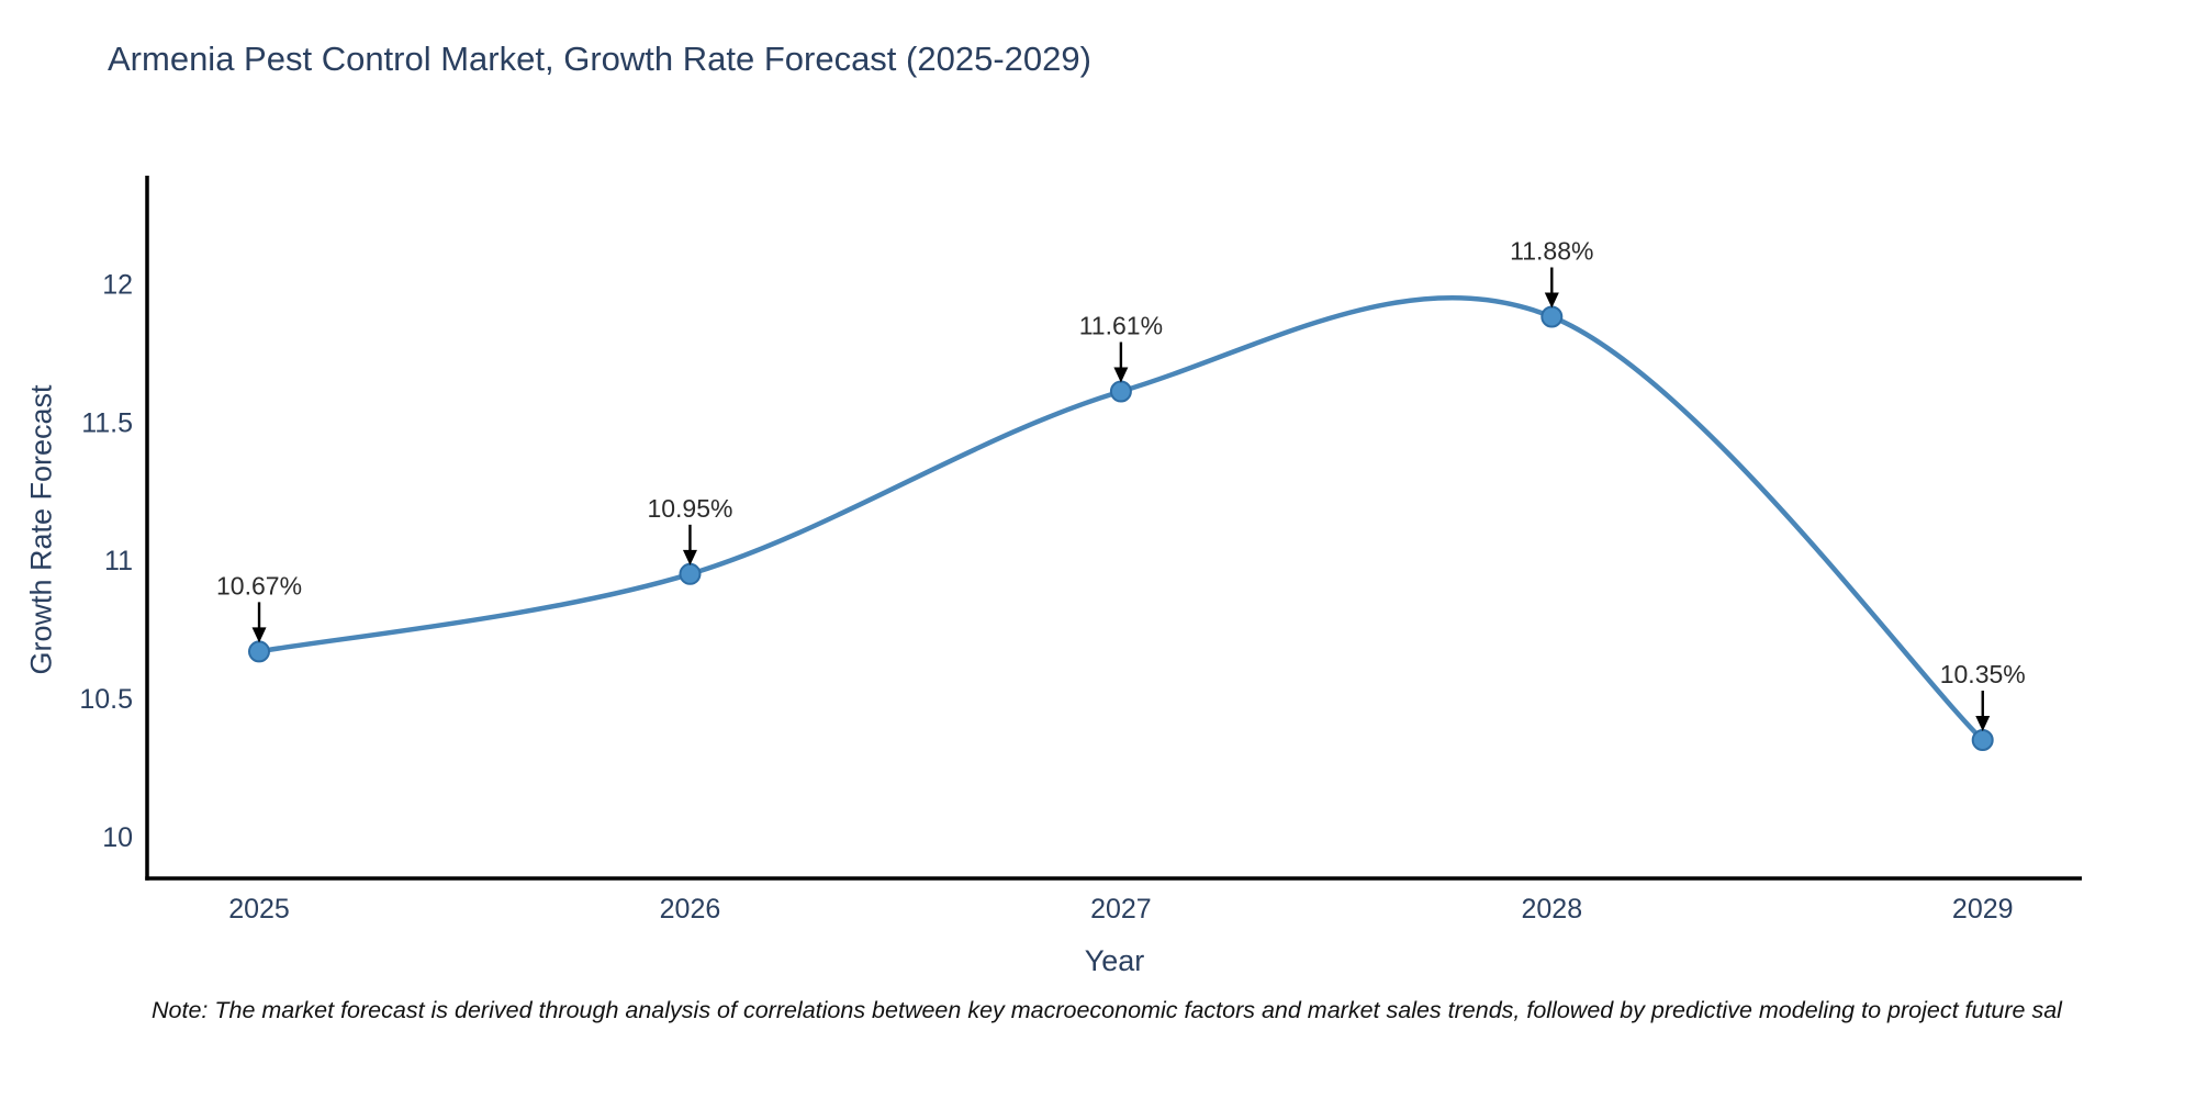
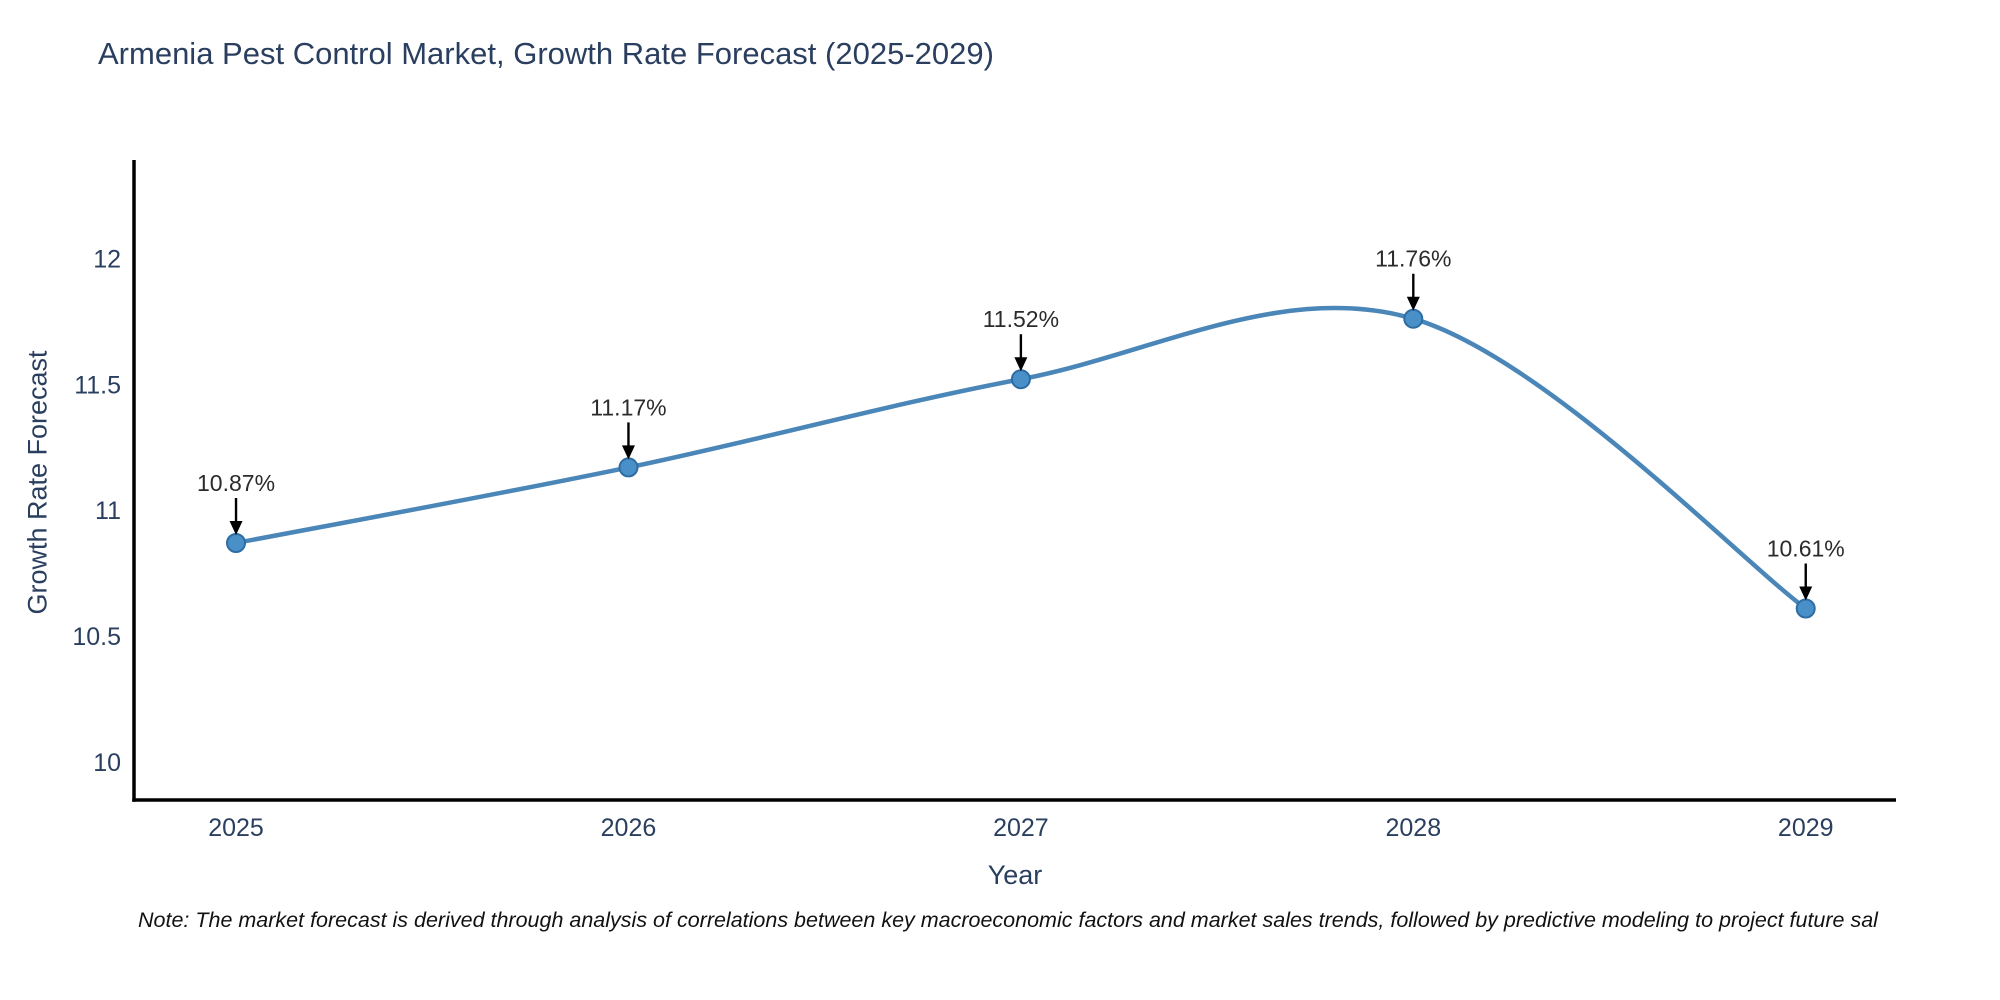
2025: 10.67% -> 10.87%
2026: 10.95% -> 11.17%
2027: 11.61% -> 11.52%
2028: 11.88% -> 11.76%
2029: 10.35% -> 10.61%
